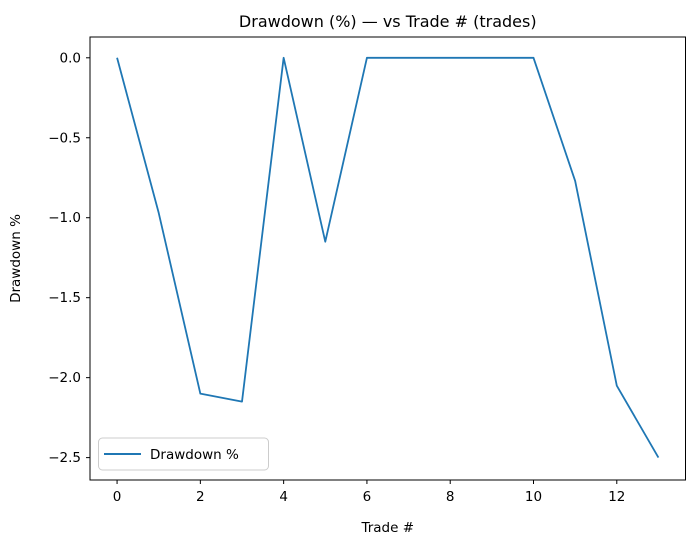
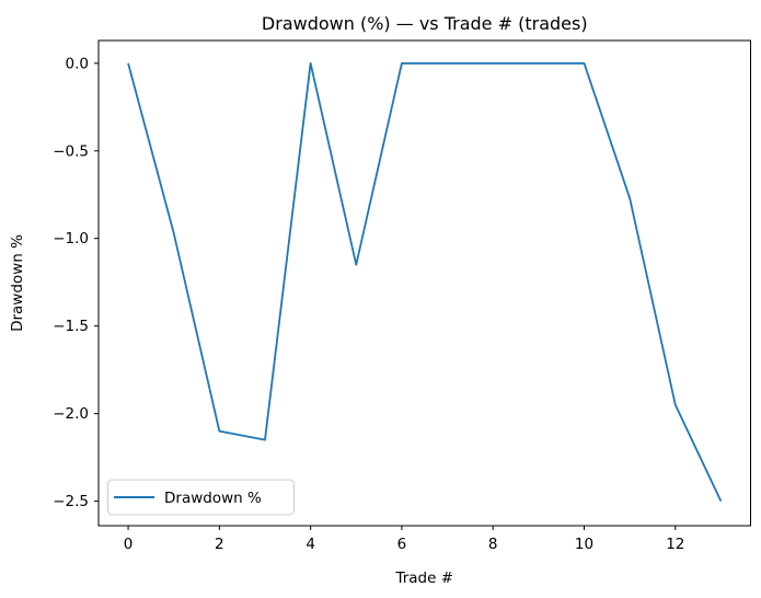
12: -2.05 -> -1.95
